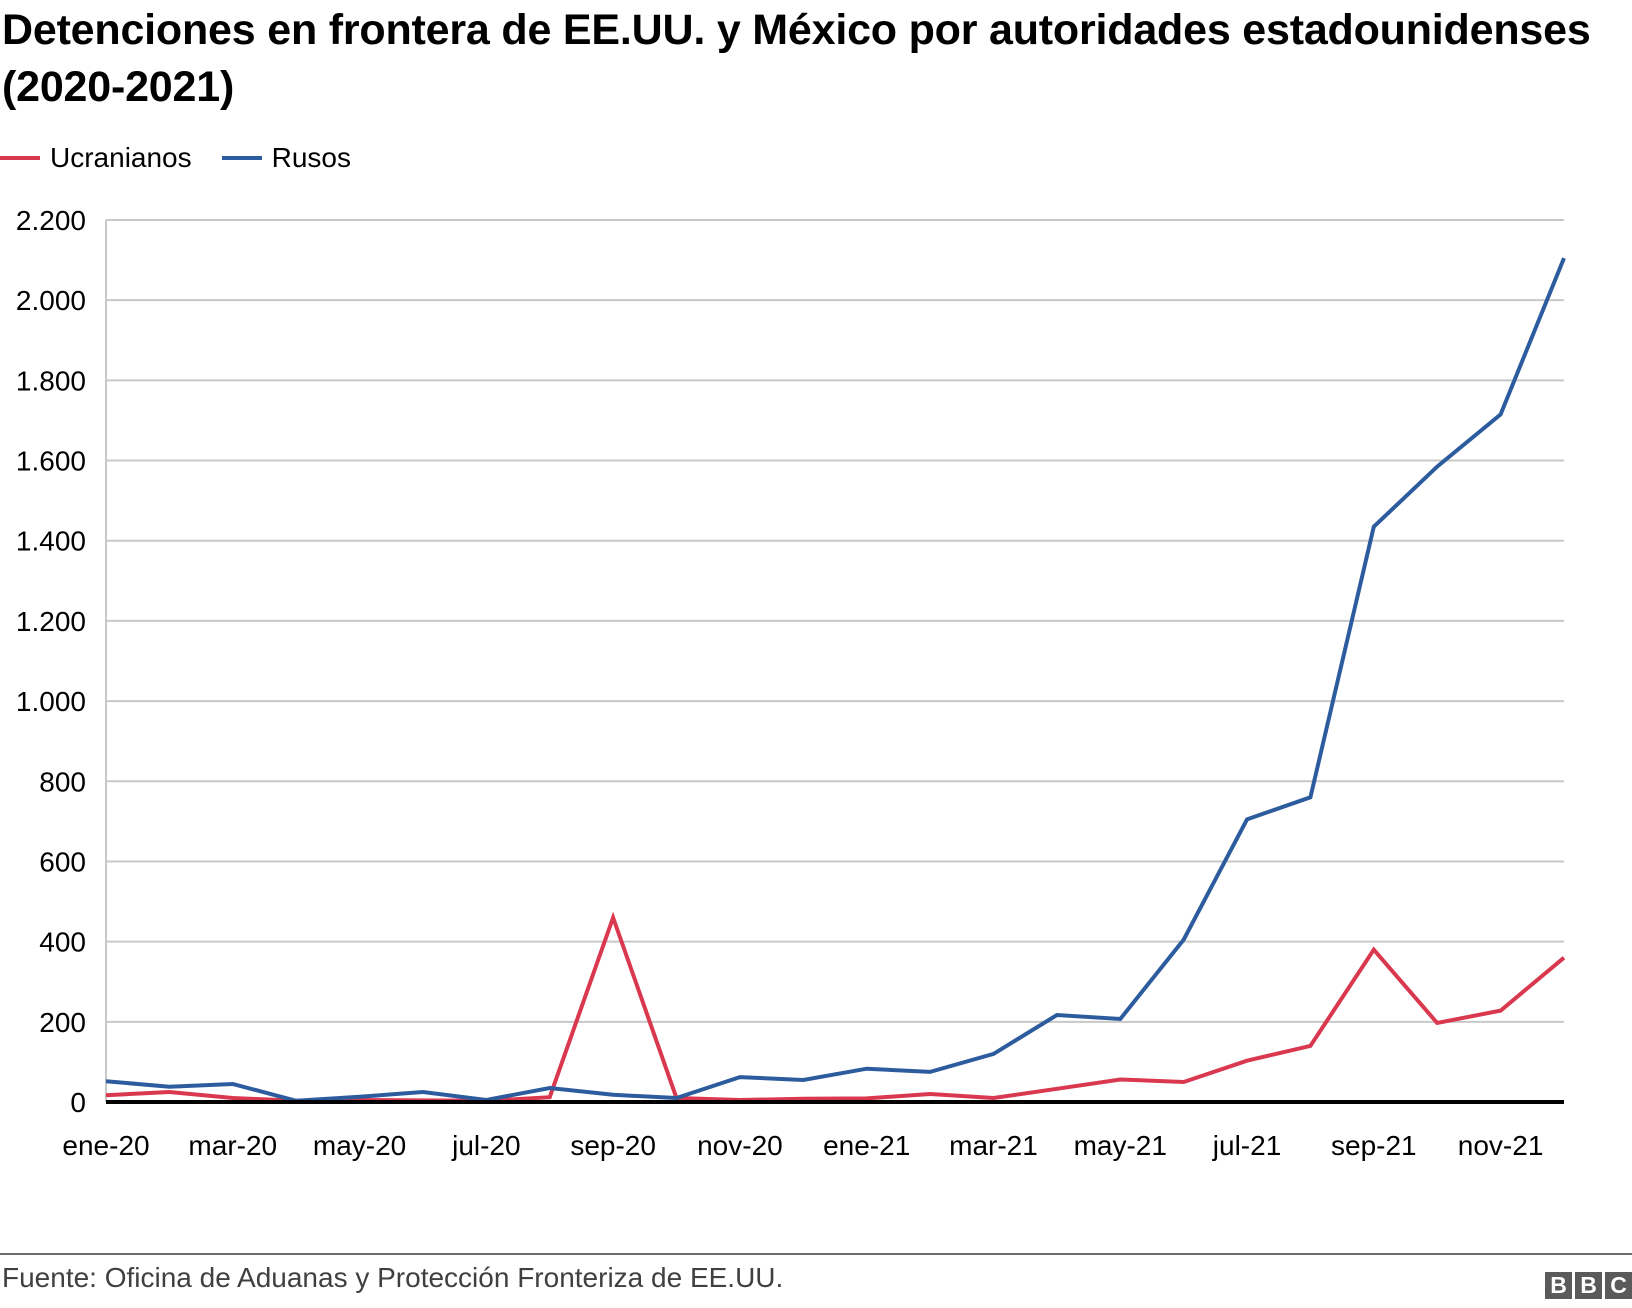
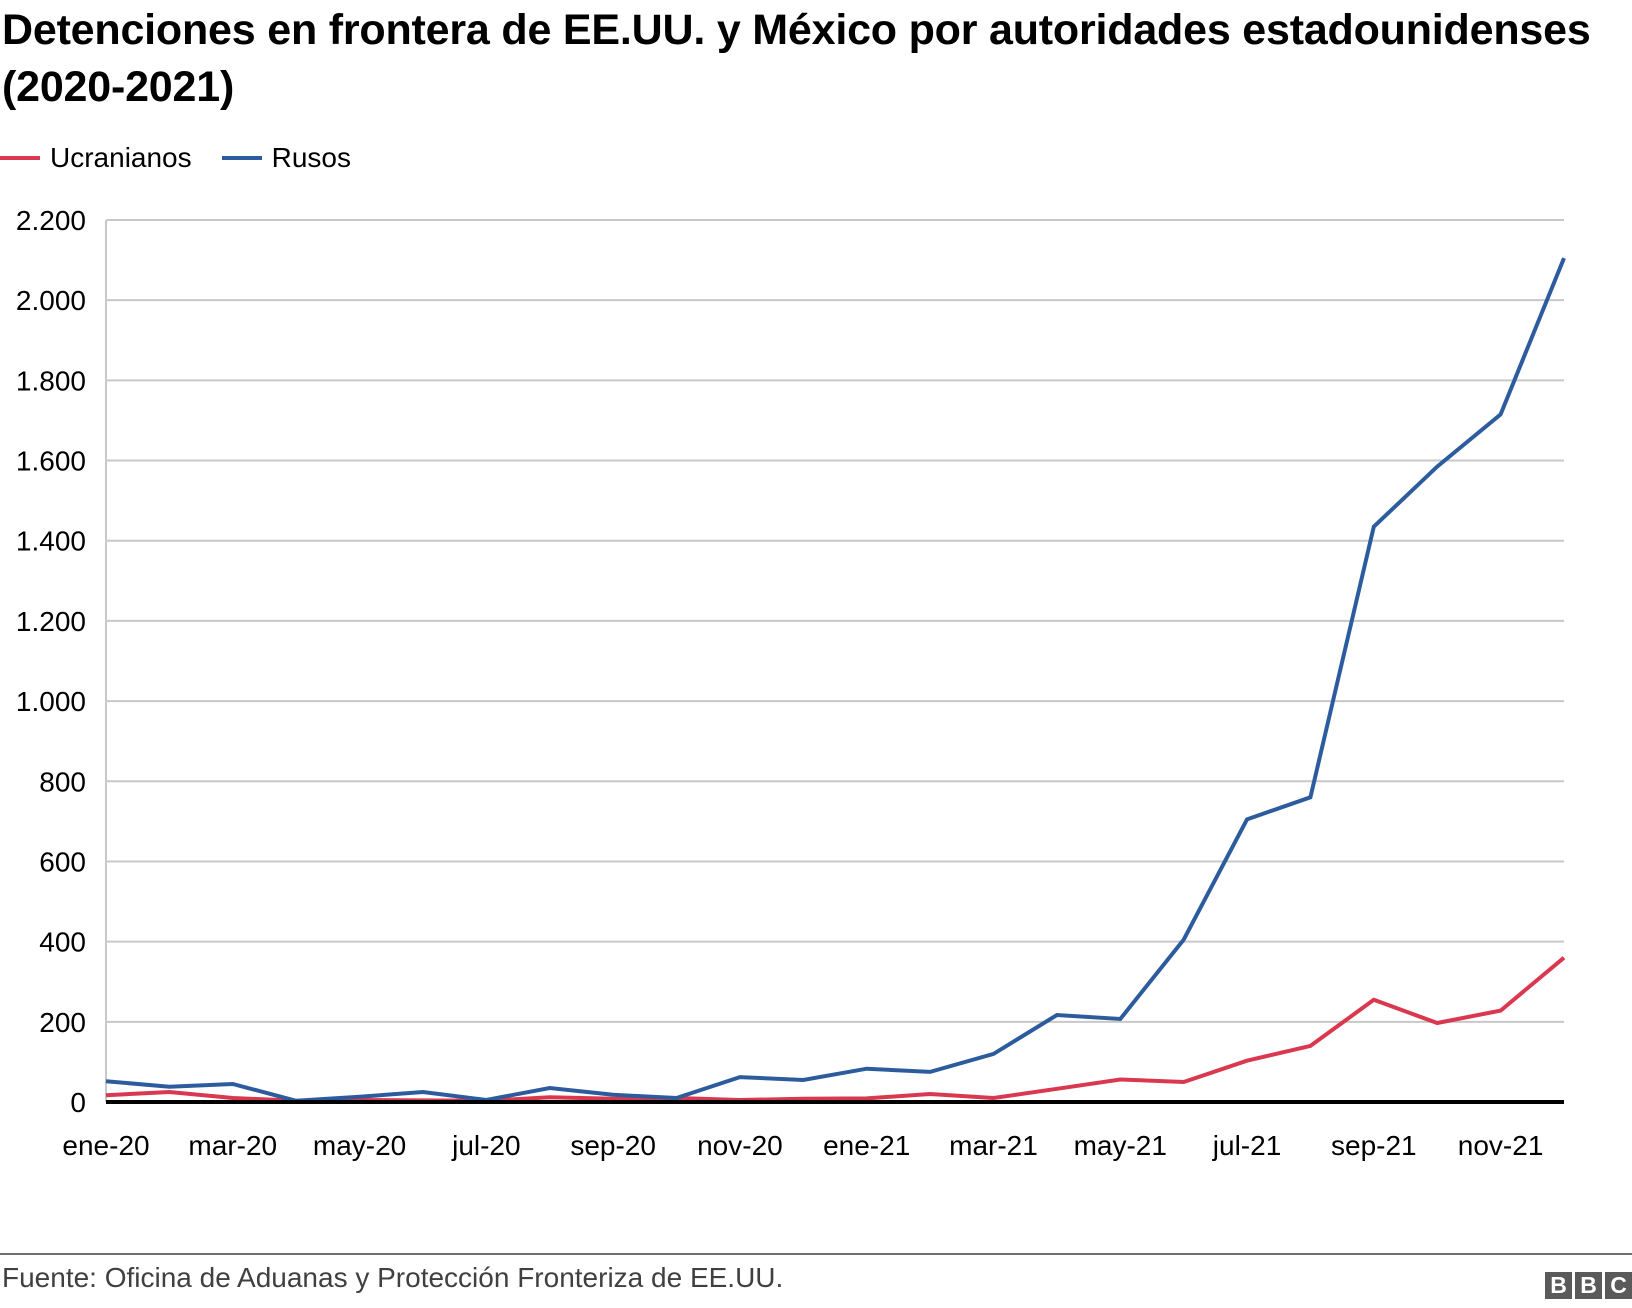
Ucranianos/sep-20: 460 -> 10
Ucranianos/sep-21: 380 -> 260
